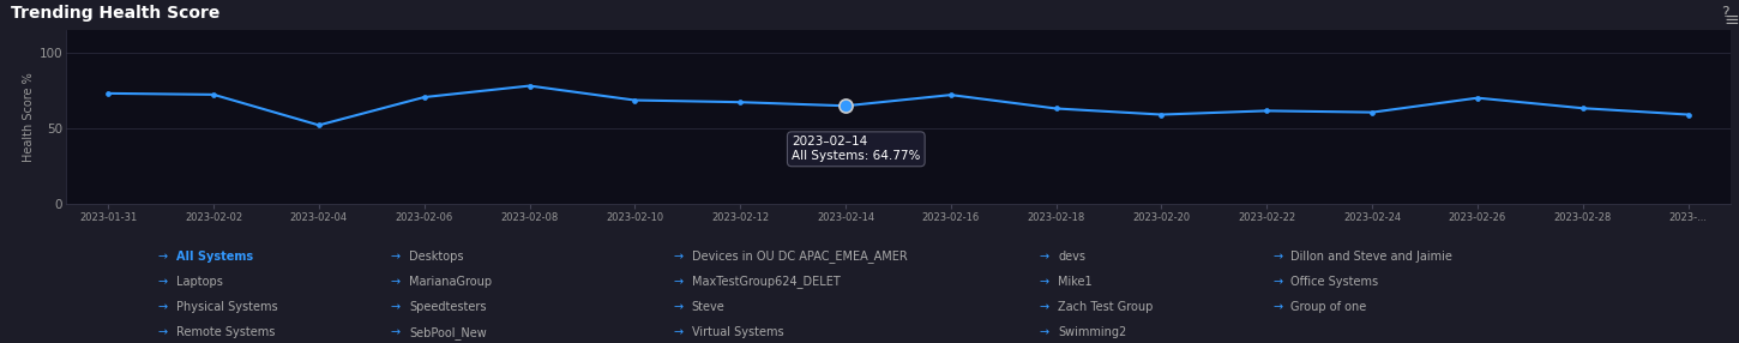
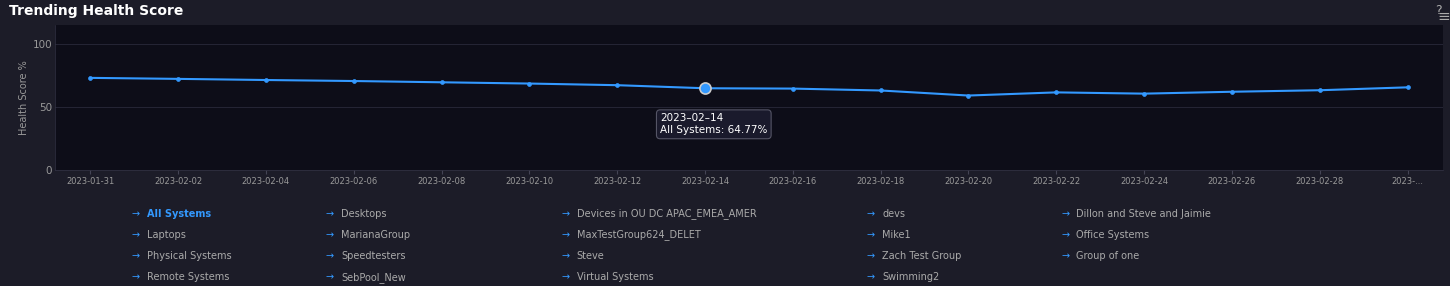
2023-02-04: 52 -> 71
2023-02-08: 78 -> 70
2023-02-16: 72 -> 64
2023-02-26: 70 -> 62
2023-...: 59 -> 66
